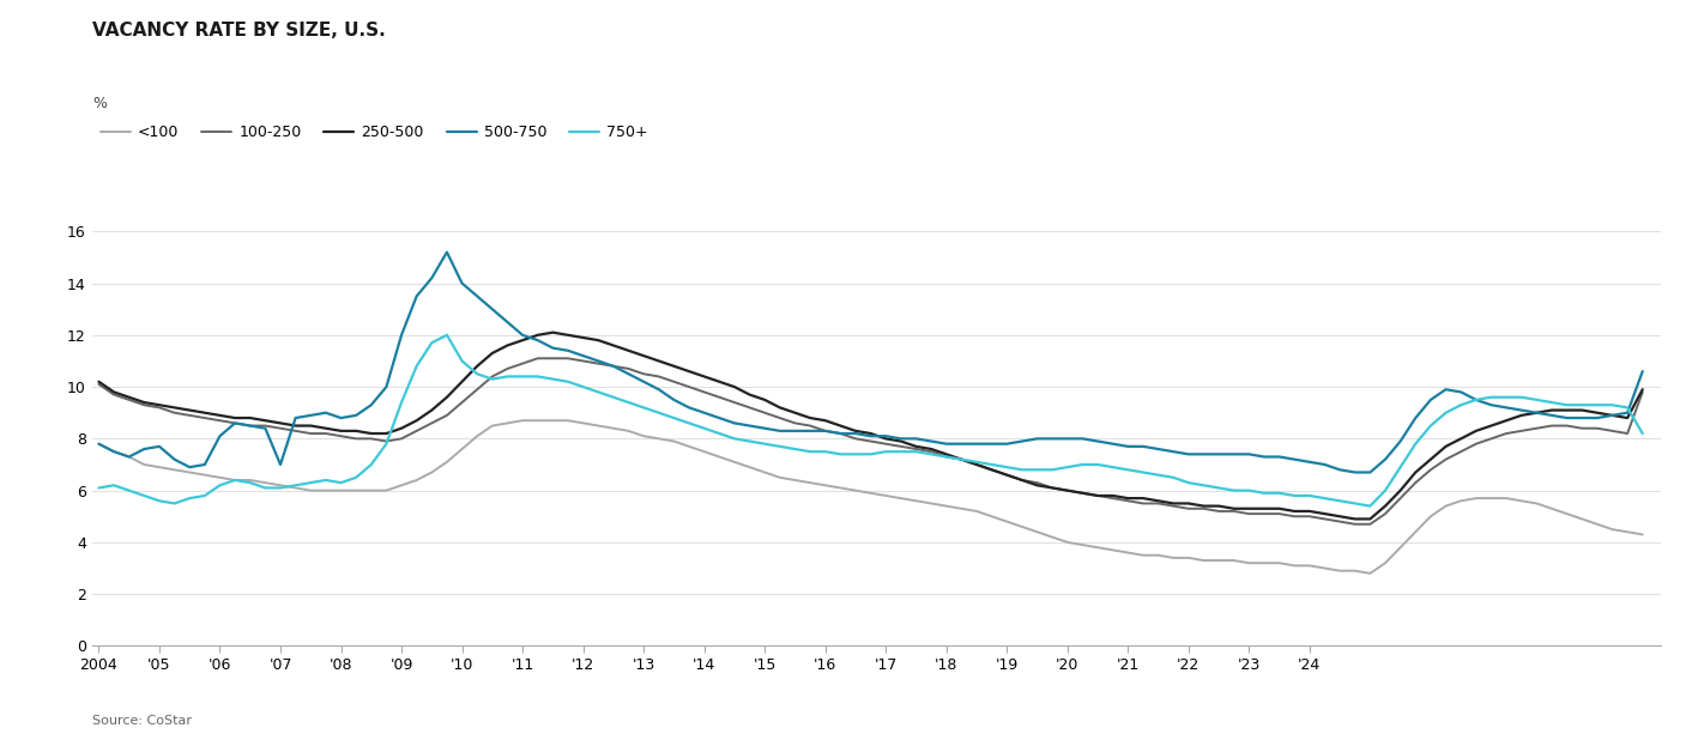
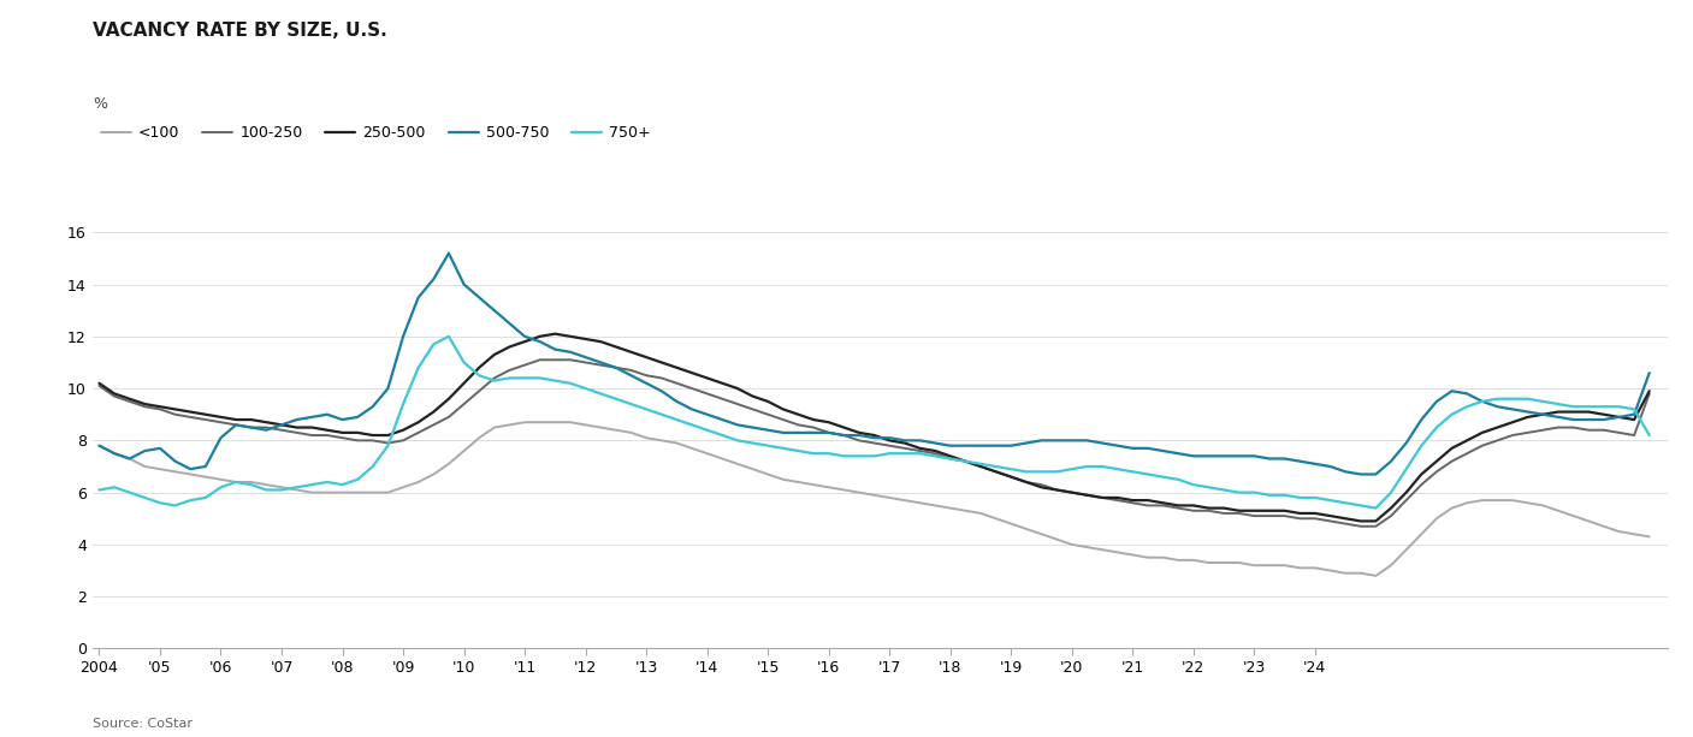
500-750/'07: 7.0 -> 8.6
